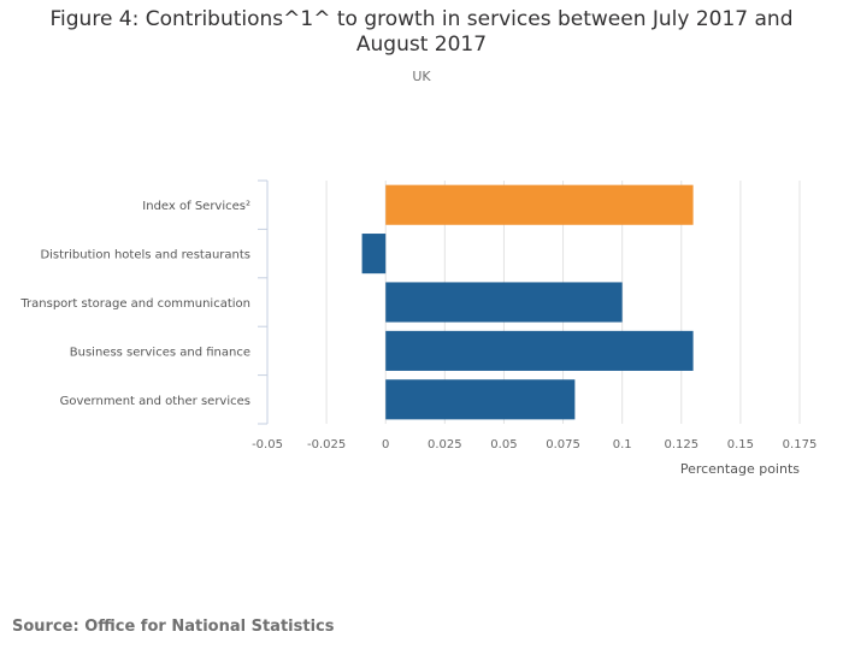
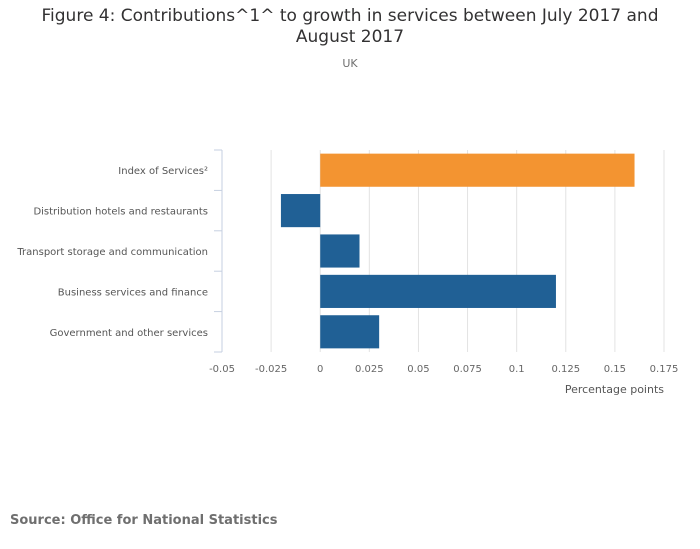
Index of Services²: 0.13 -> 0.16
Distribution hotels and restaurants: -0.01 -> -0.02
Transport storage and communication: 0.10 -> 0.02
Business services and finance: 0.13 -> 0.12
Government and other services: 0.08 -> 0.03
